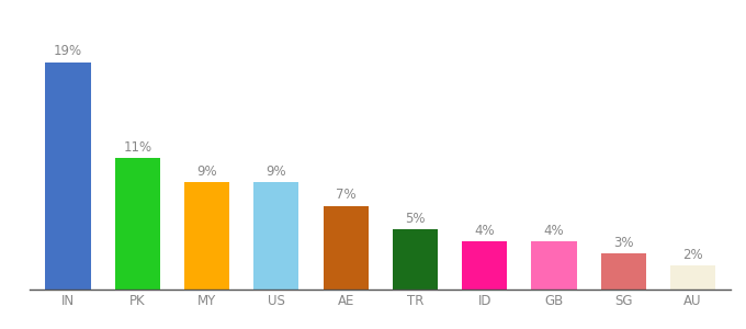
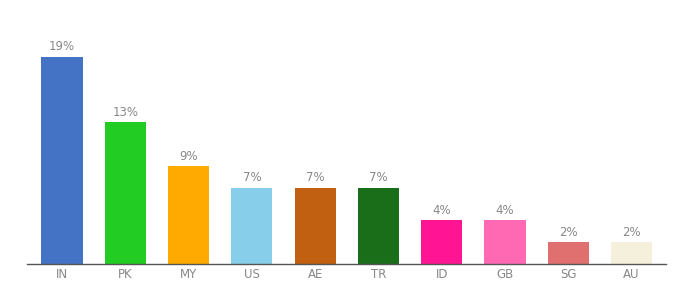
PK: 11% -> 13%
US: 9% -> 7%
TR: 5% -> 7%
SG: 3% -> 2%
